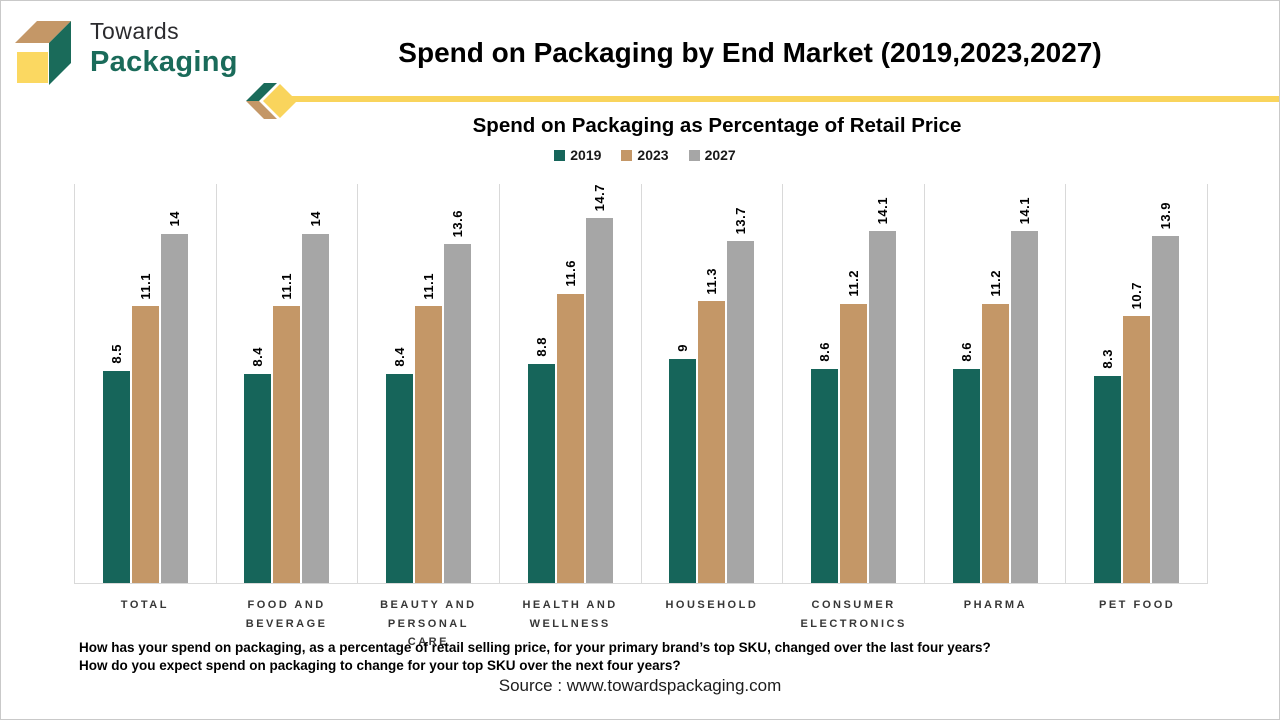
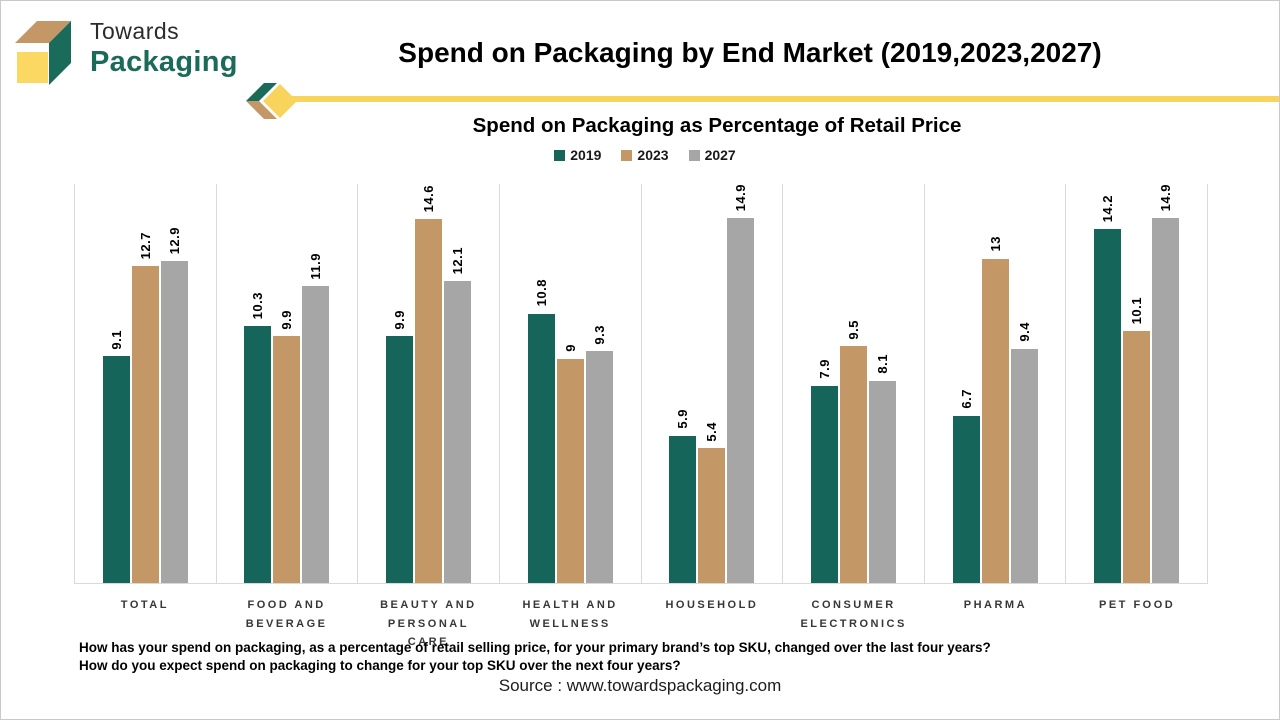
2019/TOTAL: 8.5 -> 9.1
2023/TOTAL: 11.1 -> 12.7
2027/TOTAL: 14 -> 12.9
2019/FOOD AND BEVERAGE: 8.4 -> 10.3
2023/FOOD AND BEVERAGE: 11.1 -> 9.9
2027/FOOD AND BEVERAGE: 14 -> 11.9
2019/BEAUTY AND PERSONAL CARE: 8.4 -> 9.9
2023/BEAUTY AND PERSONAL CARE: 11.1 -> 14.6
2027/BEAUTY AND PERSONAL CARE: 13.6 -> 12.1
2019/HEALTH AND WELLNESS: 8.8 -> 10.8
2023/HEALTH AND WELLNESS: 11.6 -> 9
2027/HEALTH AND WELLNESS: 14.7 -> 9.3
2019/HOUSEHOLD: 9 -> 5.9
2023/HOUSEHOLD: 11.3 -> 5.4
2027/HOUSEHOLD: 13.7 -> 14.9
2019/CONSUMER ELECTRONICS: 8.6 -> 7.9
2023/CONSUMER ELECTRONICS: 11.2 -> 9.5
2027/CONSUMER ELECTRONICS: 14.1 -> 8.1
2019/PHARMA: 8.6 -> 6.7
2023/PHARMA: 11.2 -> 13
2027/PHARMA: 14.1 -> 9.4
2019/PET FOOD: 8.3 -> 14.2
2023/PET FOOD: 10.7 -> 10.1
2027/PET FOOD: 13.9 -> 14.9
